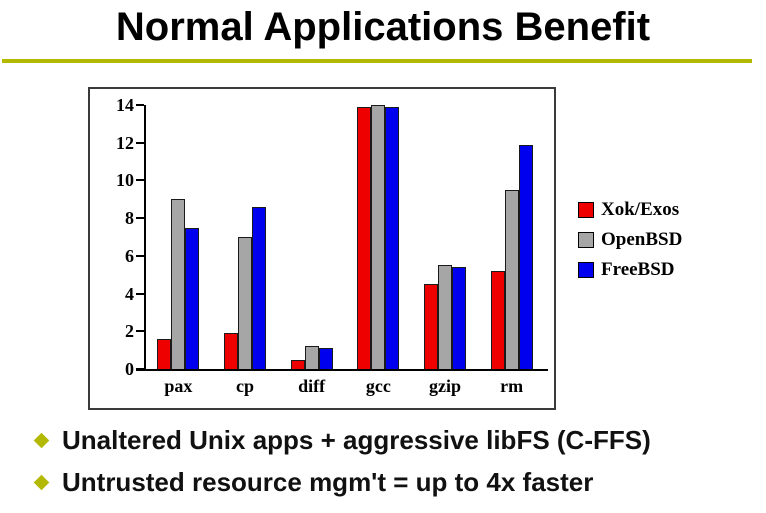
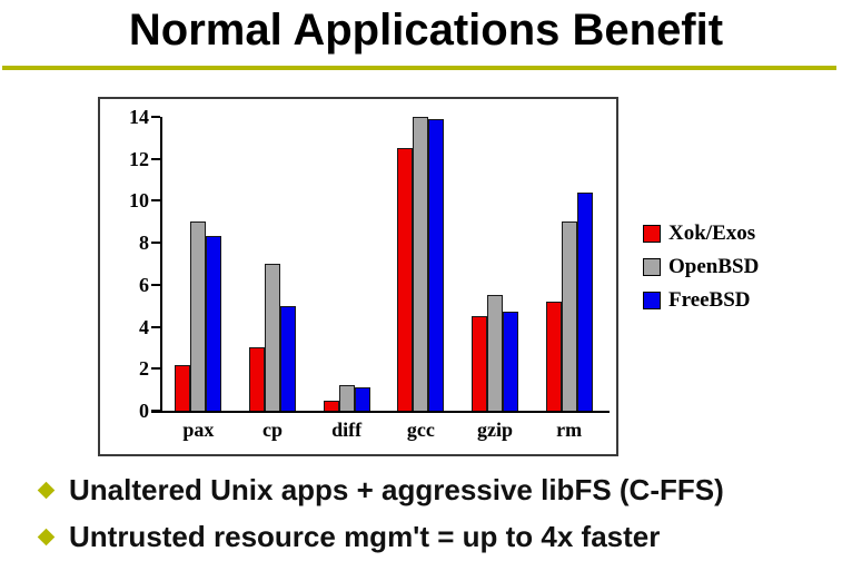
Xok/Exos/pax: 1.6 -> 2.2
FreeBSD/pax: 7.5 -> 8.3
Xok/Exos/cp: 1.9 -> 3.0
FreeBSD/cp: 8.6 -> 5.0
Xok/Exos/gcc: 13.9 -> 12.5
FreeBSD/gzip: 5.4 -> 4.7
OpenBSD/rm: 9.5 -> 9.0
FreeBSD/rm: 11.9 -> 10.4
